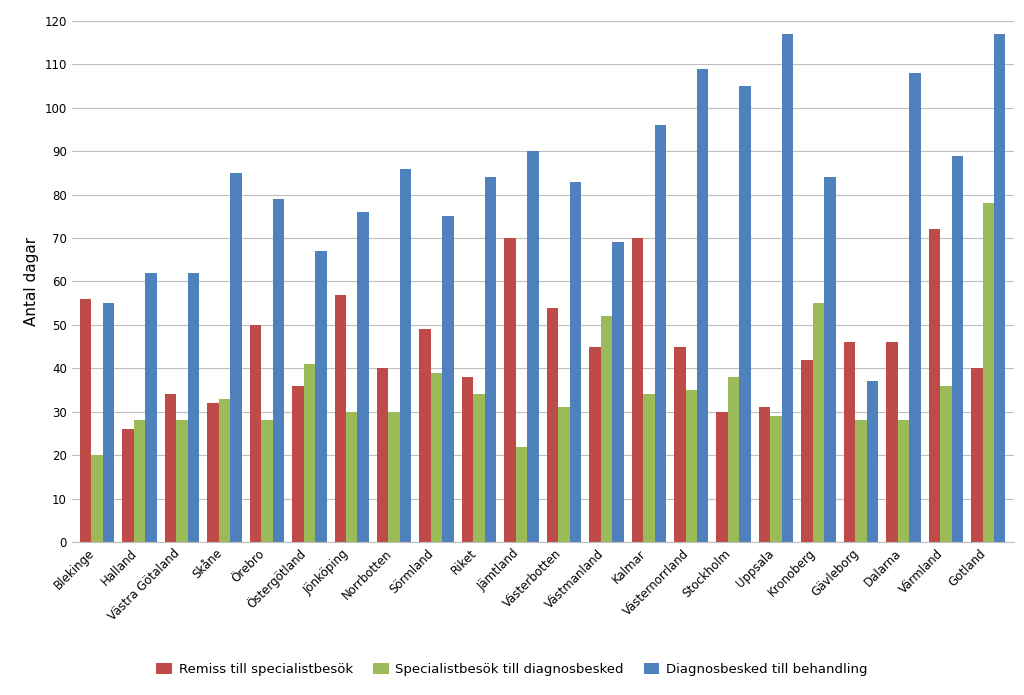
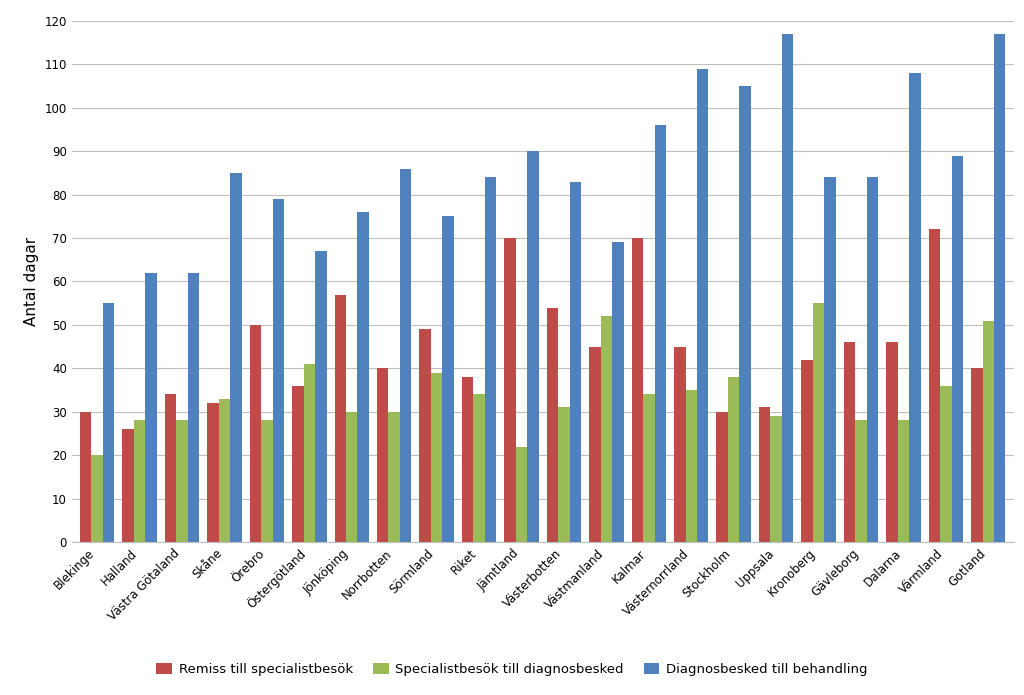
Remiss till specialistbesök/Blekinge: 56 -> 30
Diagnosbesked till behandling/Gävleborg: 37 -> 84
Specialistbesök till diagnosbesked/Gotland: 78 -> 51
